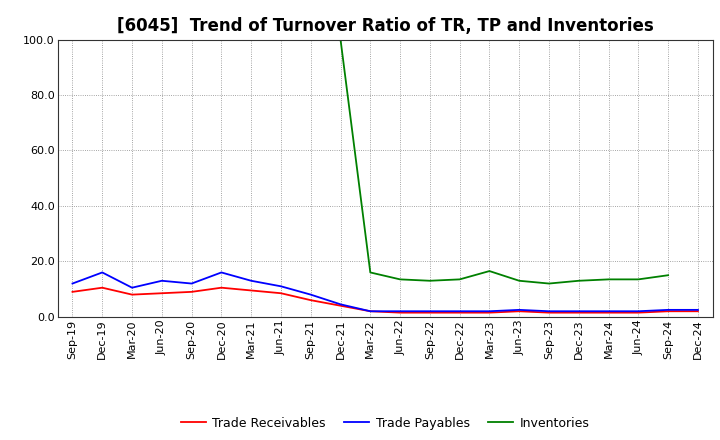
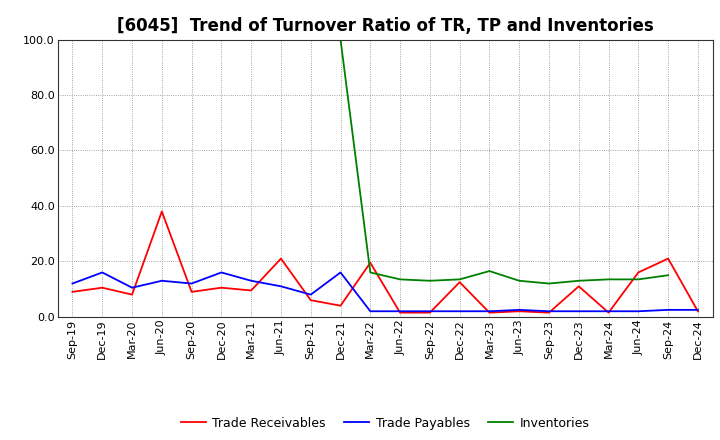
Trade Receivables/Jun-20: 8.5 -> 38.0
Trade Receivables/Jun-21: 8.5 -> 21.0
Trade Payables/Dec-21: 4.5 -> 16.0
Trade Receivables/Mar-22: 2.0 -> 19.5
Trade Receivables/Dec-22: 1.5 -> 12.5
Trade Receivables/Dec-23: 1.5 -> 11.0
Trade Receivables/Jun-24: 1.5 -> 16.0
Trade Receivables/Sep-24: 2.0 -> 21.0
